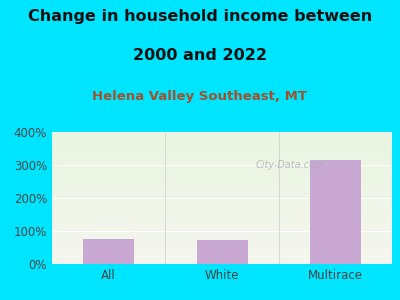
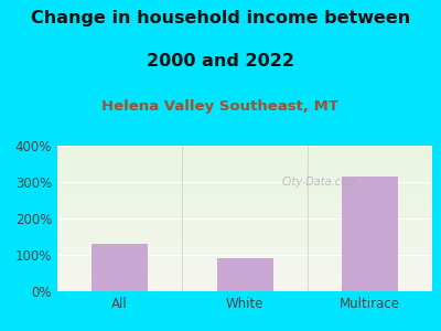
All: 75% -> 130%
White: 72% -> 90%
